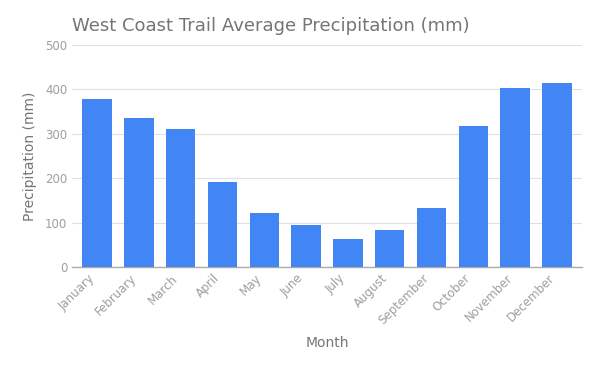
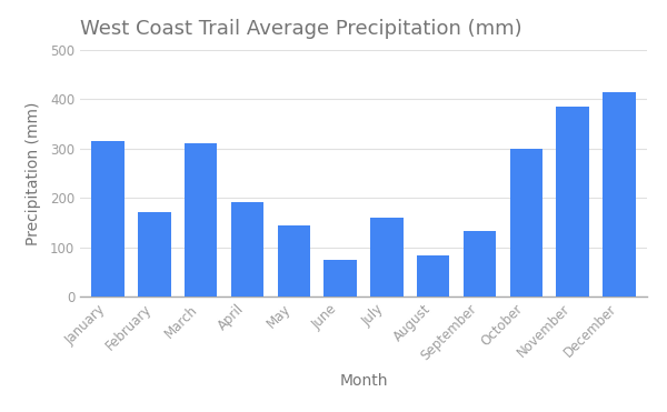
January: 378 -> 315
February: 336 -> 170
May: 122 -> 145
June: 95 -> 75
July: 64 -> 160
October: 316 -> 300
November: 403 -> 385
